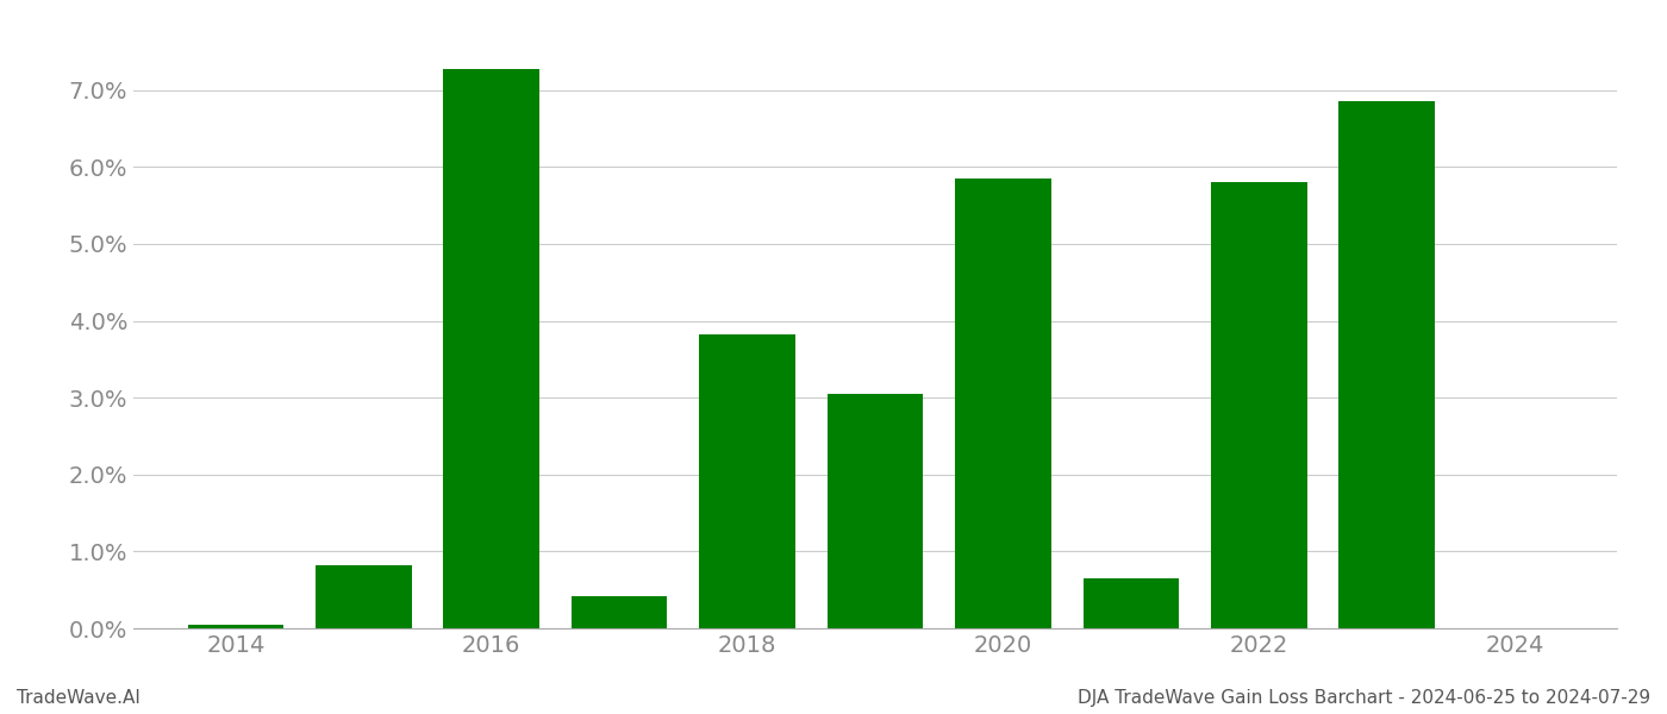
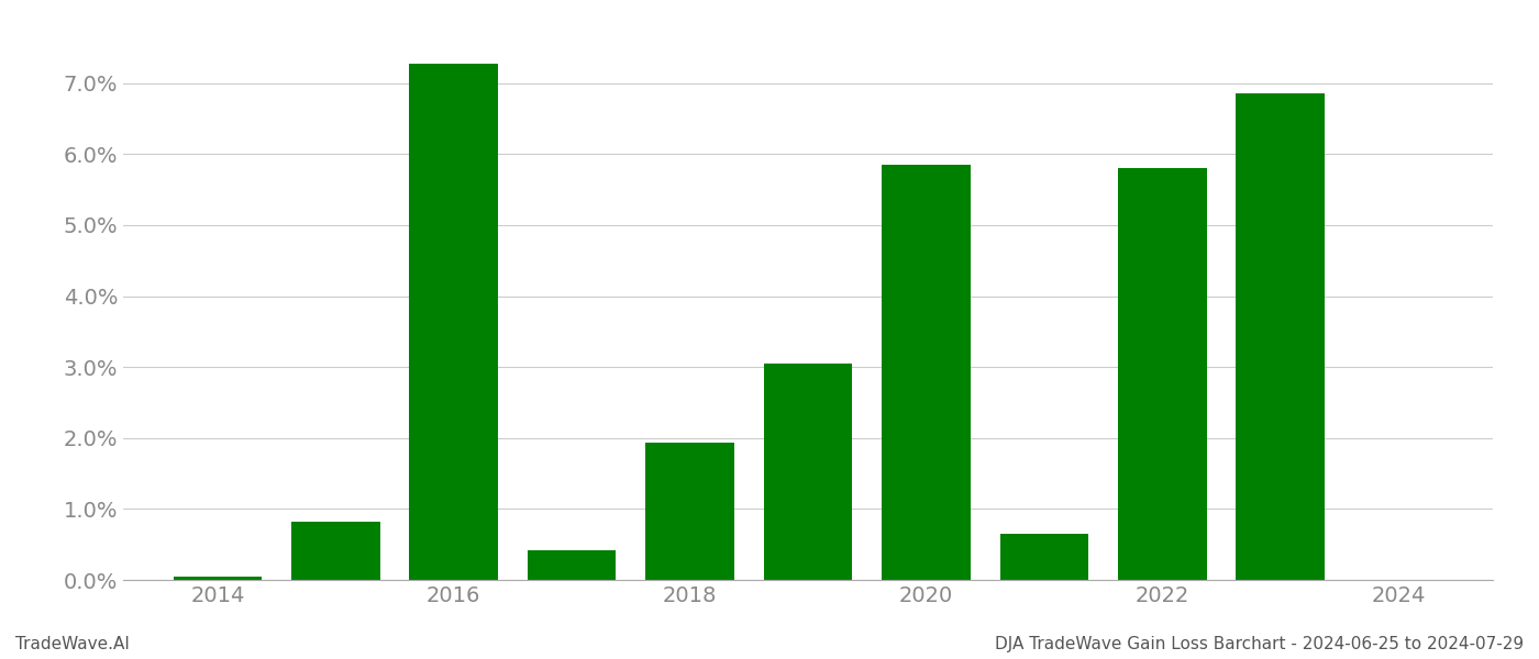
2018: 3.82% -> 1.94%
